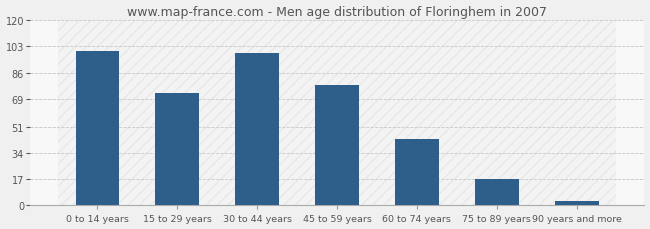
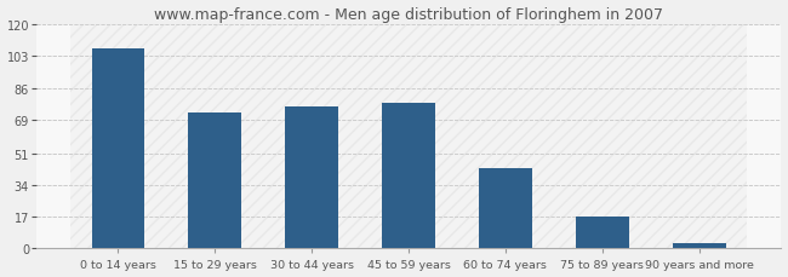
0 to 14 years: 100 -> 107
30 to 44 years: 99 -> 76
